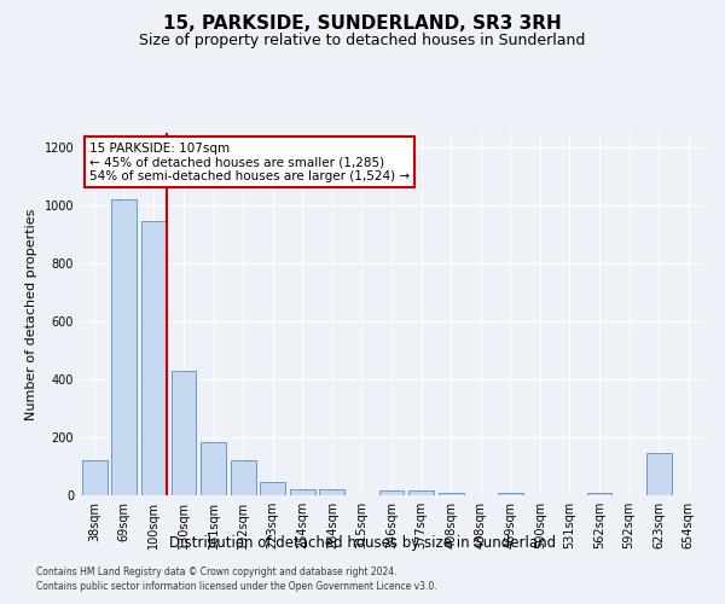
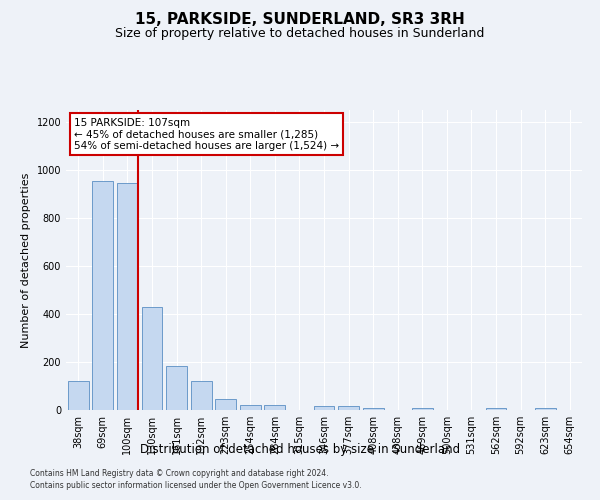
69sqm: 1020 -> 955
623sqm: 145 -> 10
